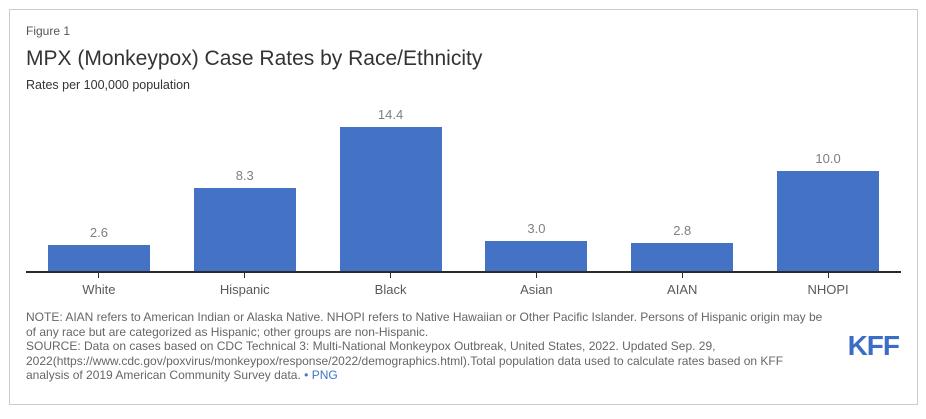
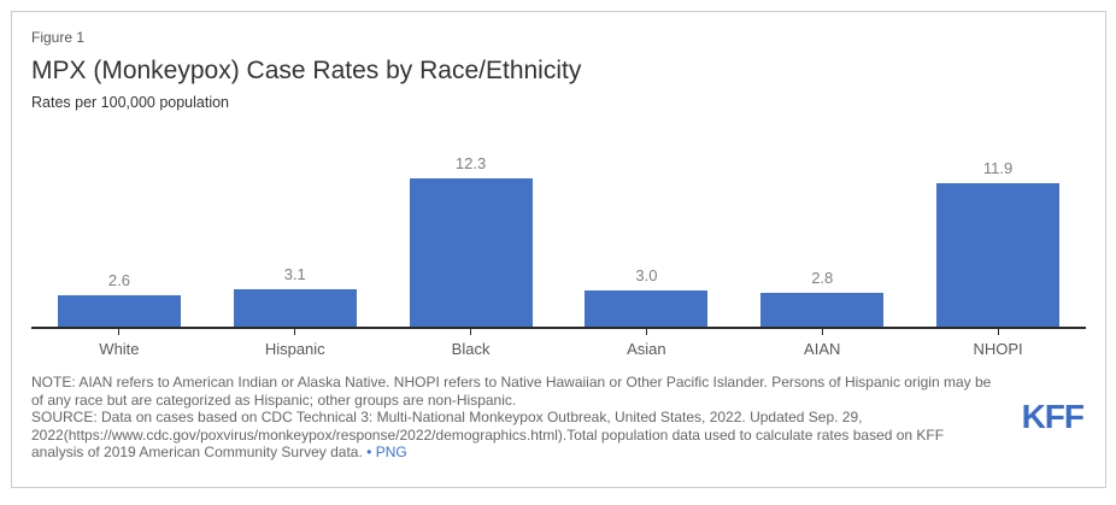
Hispanic: 8.3 -> 3.1
Black: 14.4 -> 12.3
NHOPI: 10.0 -> 11.9
